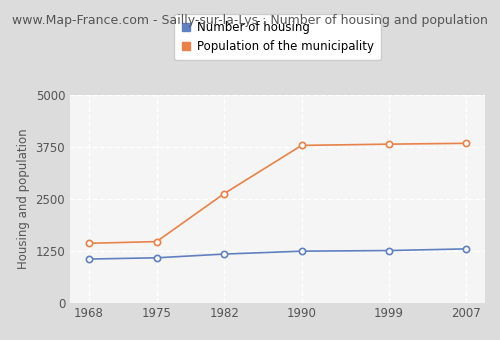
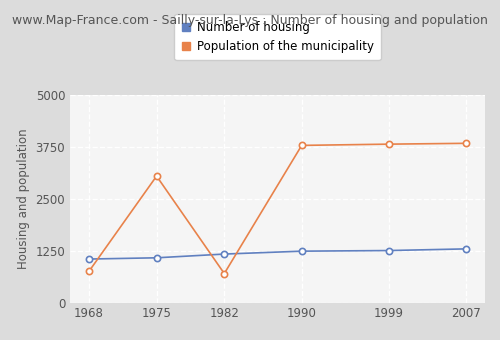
Population of the municipality/1968: 1430 -> 750
Population of the municipality/1975: 1470 -> 3050
Population of the municipality/1982: 2630 -> 700
